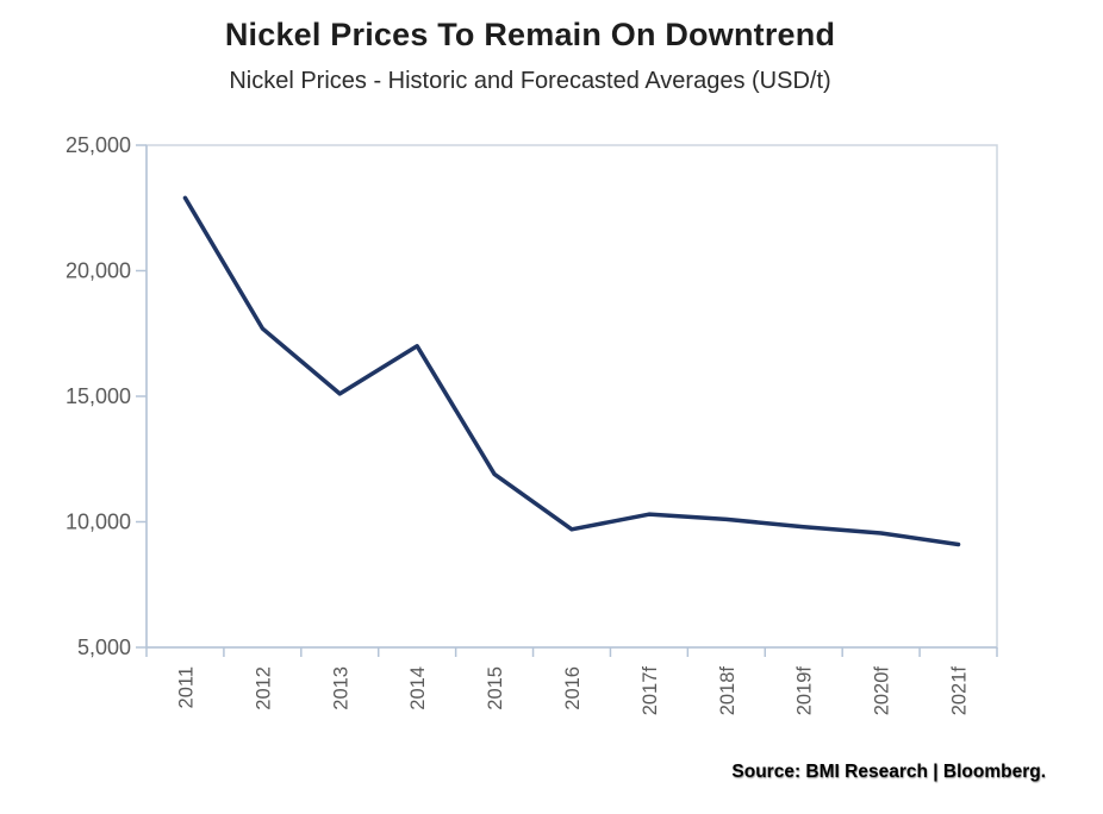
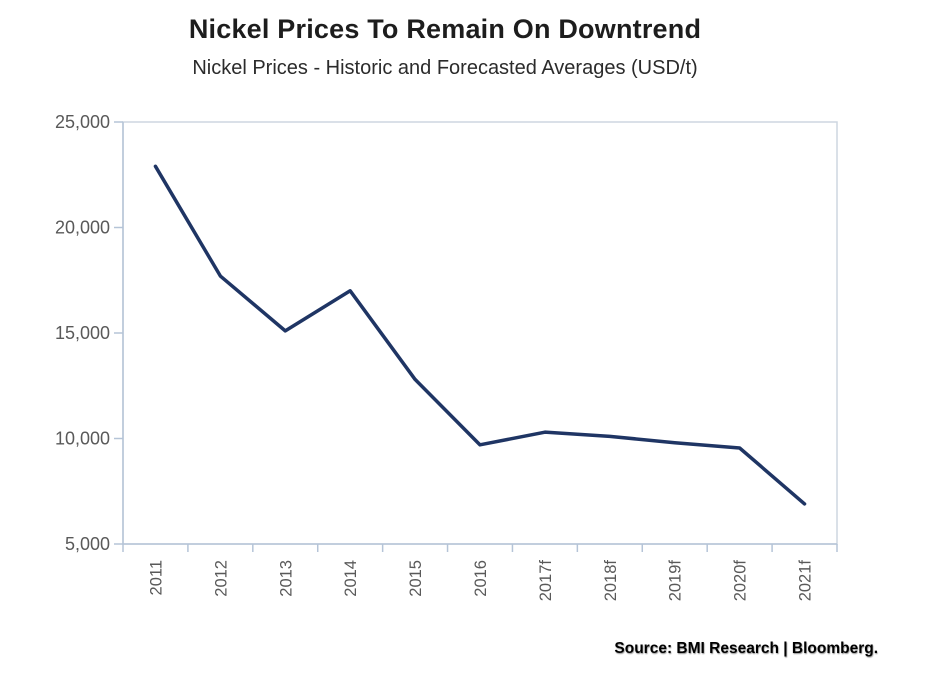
2015: 11900 -> 12800
2021f: 9100 -> 6900
